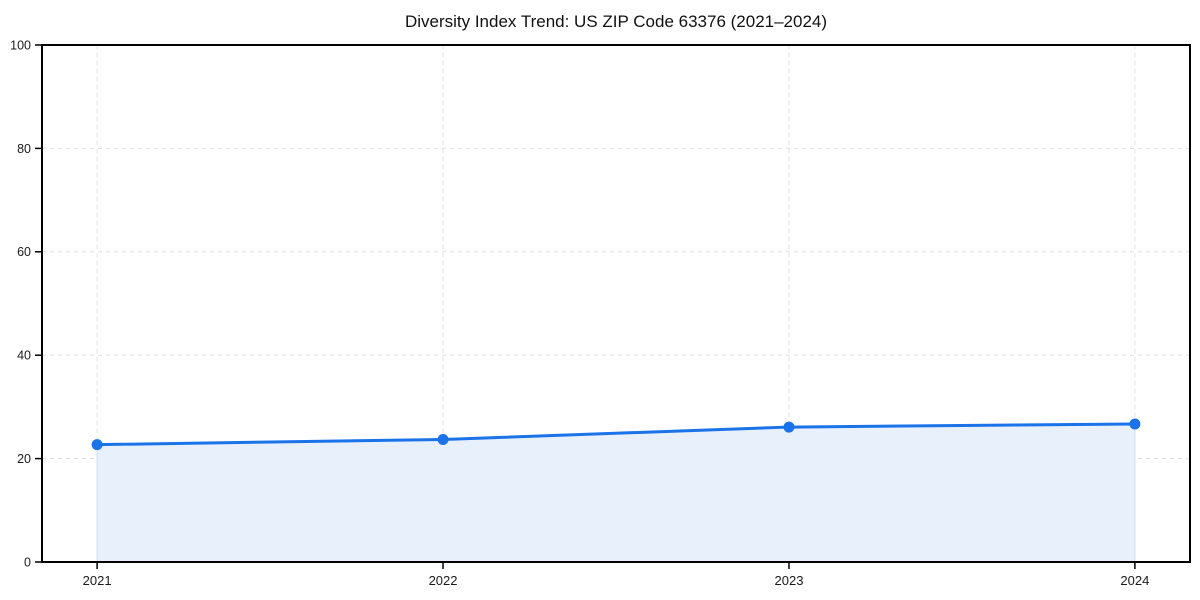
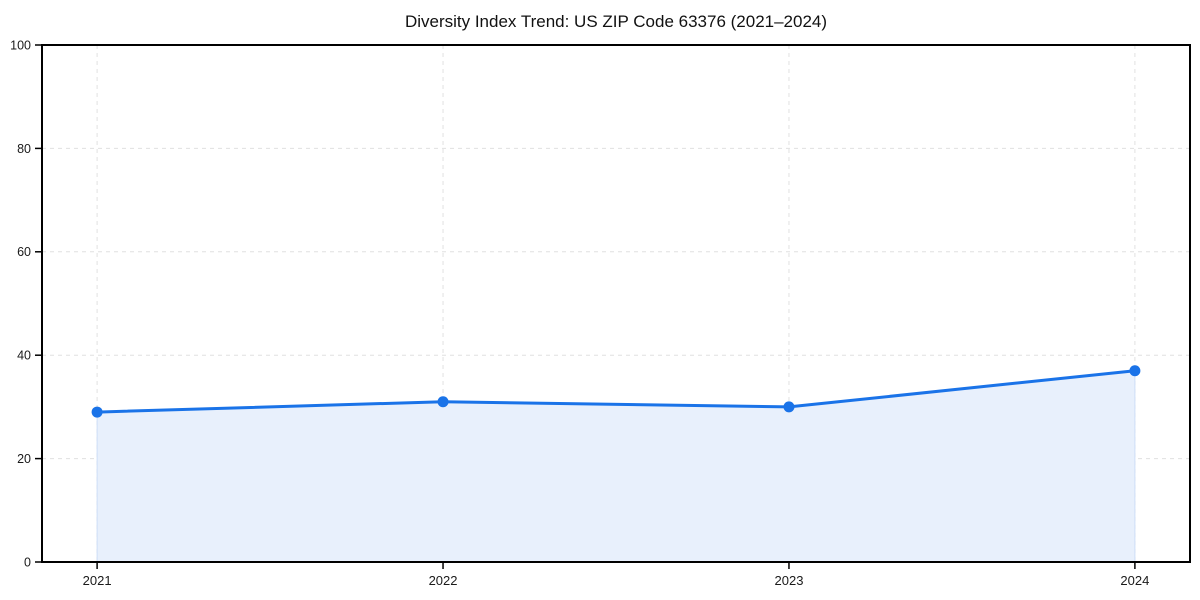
2021: 23 -> 29
2022: 24 -> 31
2023: 26 -> 30
2024: 27 -> 37
